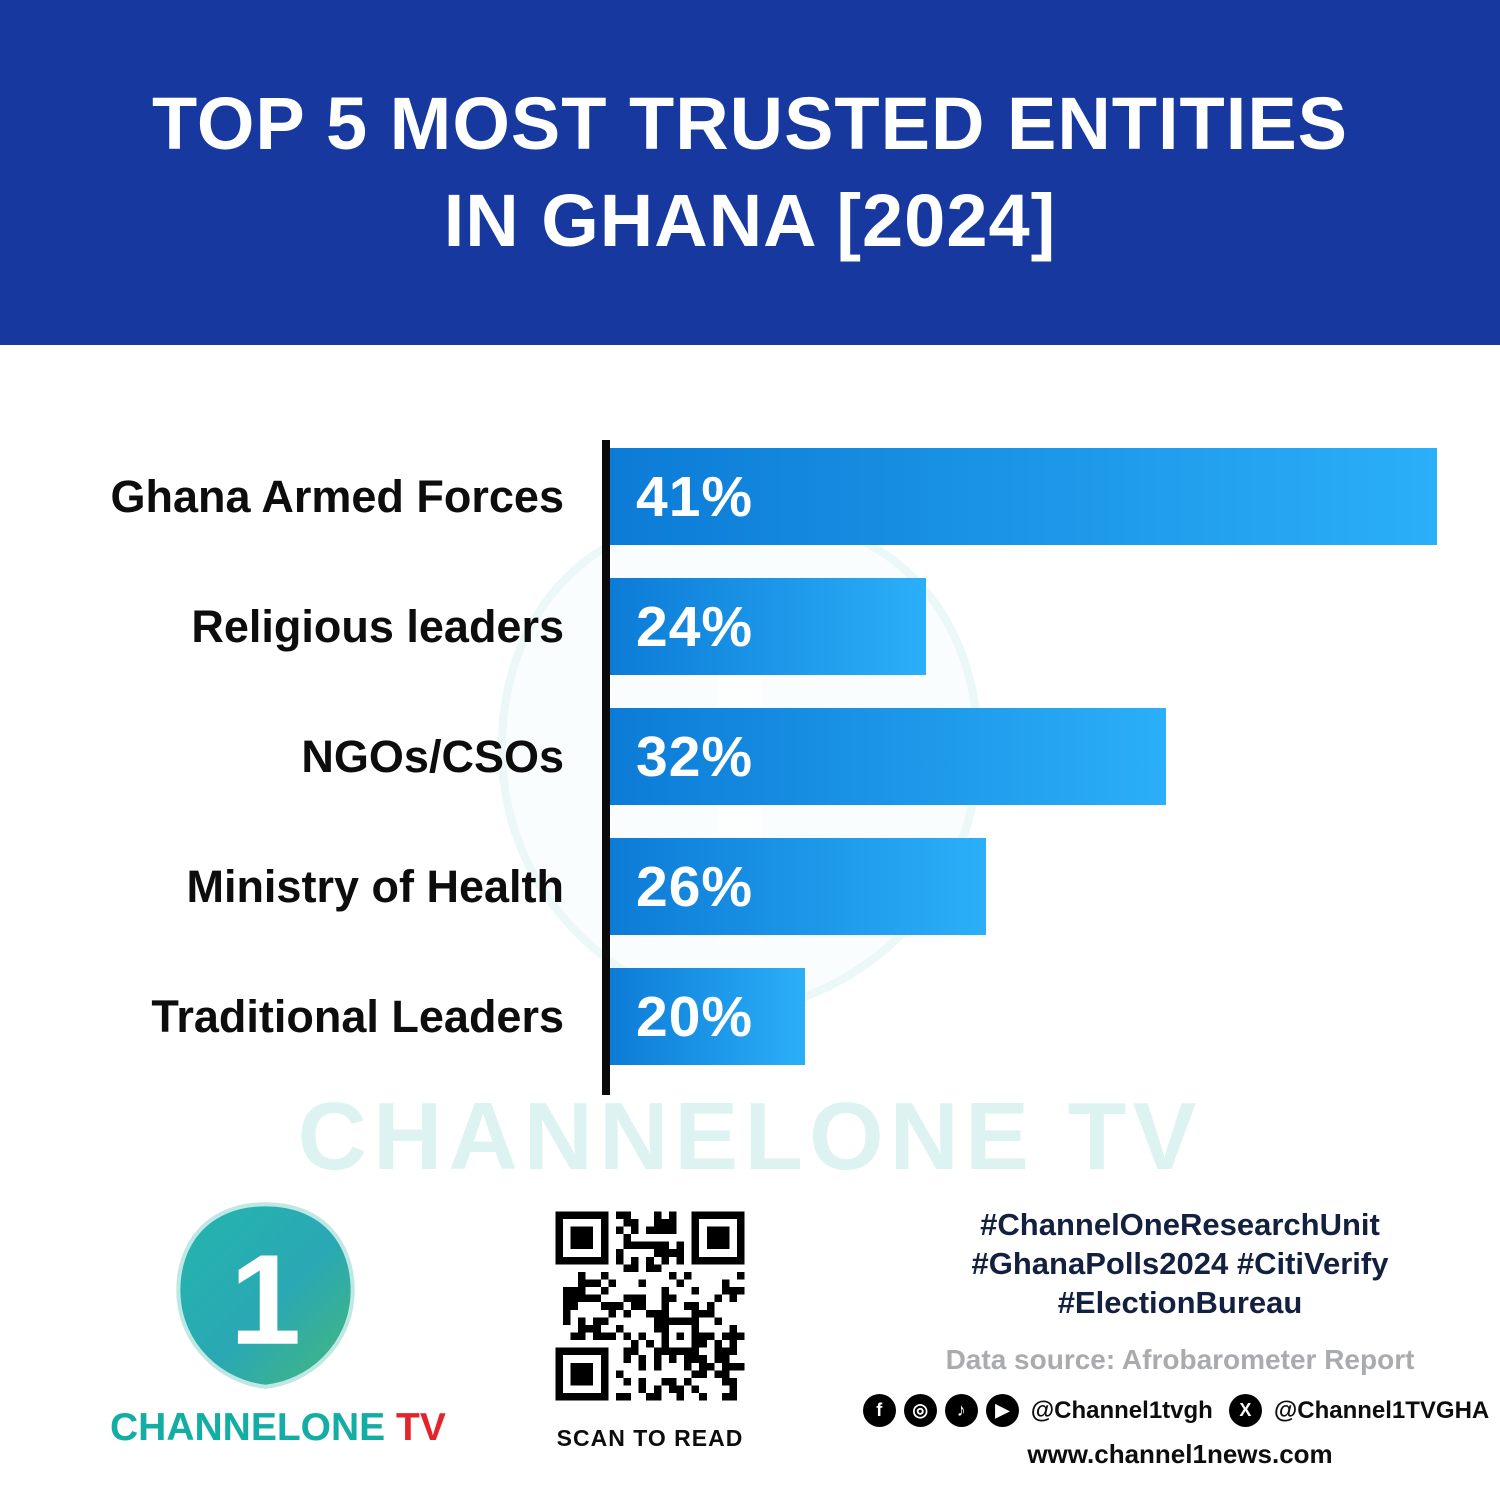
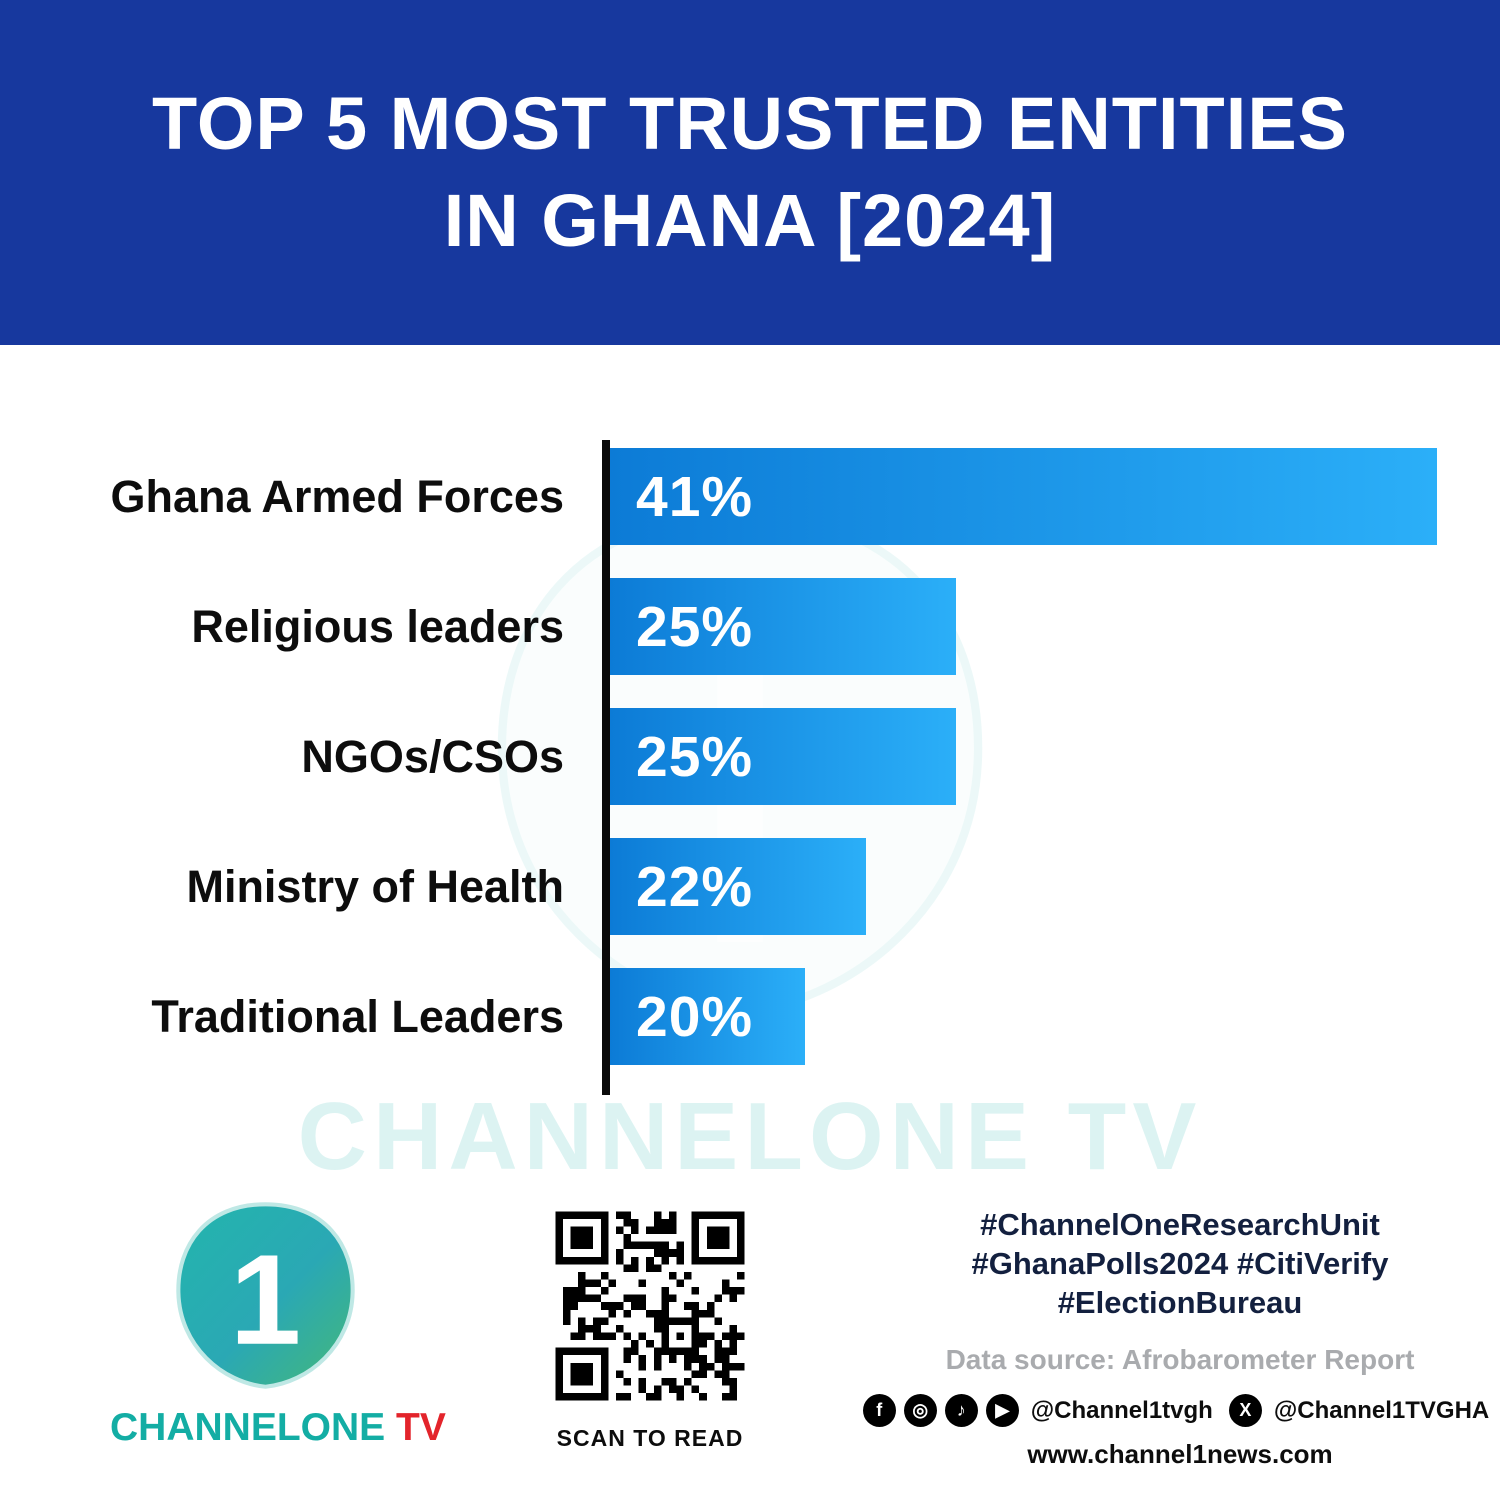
Religious leaders: 24% -> 25%
NGOs/CSOs: 32% -> 25%
Ministry of Health: 26% -> 22%
